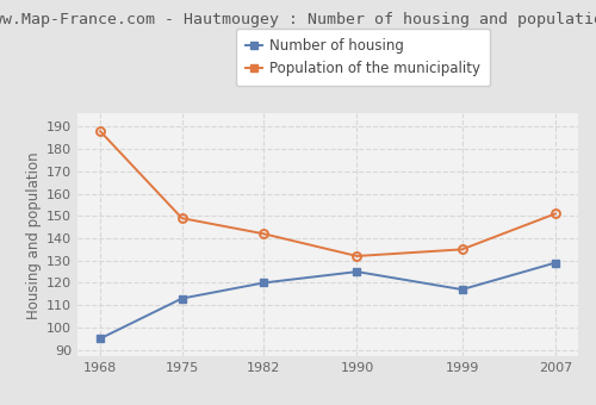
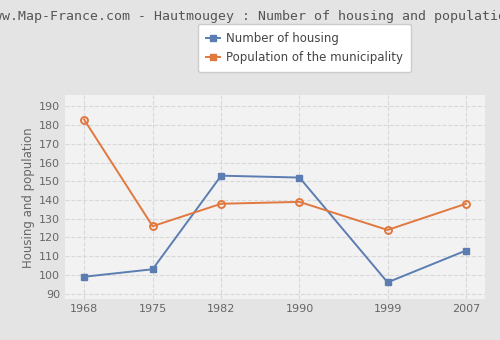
Number of housing/1968: 95 -> 99
Population of the municipality/1968: 188 -> 183
Number of housing/1975: 113 -> 103
Population of the municipality/1975: 149 -> 126
Number of housing/1982: 120 -> 153
Population of the municipality/1982: 142 -> 138
Number of housing/1990: 125 -> 152
Population of the municipality/1990: 132 -> 139
Number of housing/1999: 117 -> 96
Population of the municipality/1999: 135 -> 124
Number of housing/2007: 129 -> 113
Population of the municipality/2007: 151 -> 138
